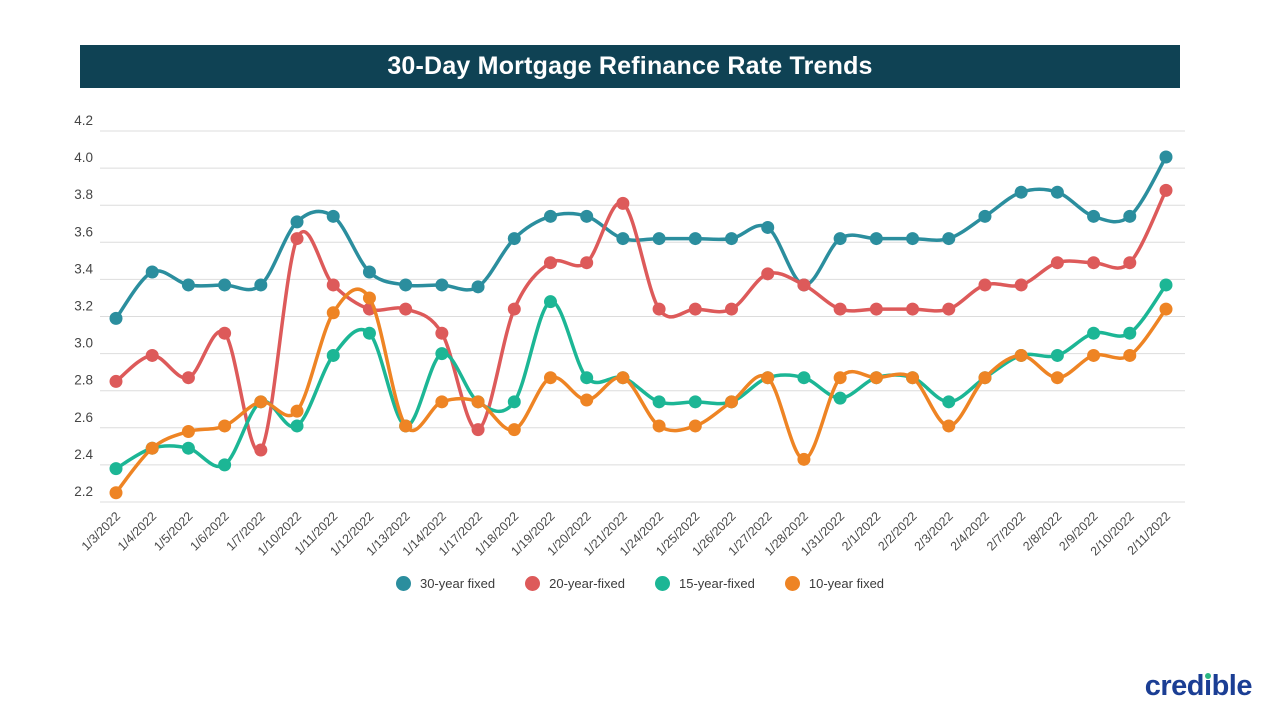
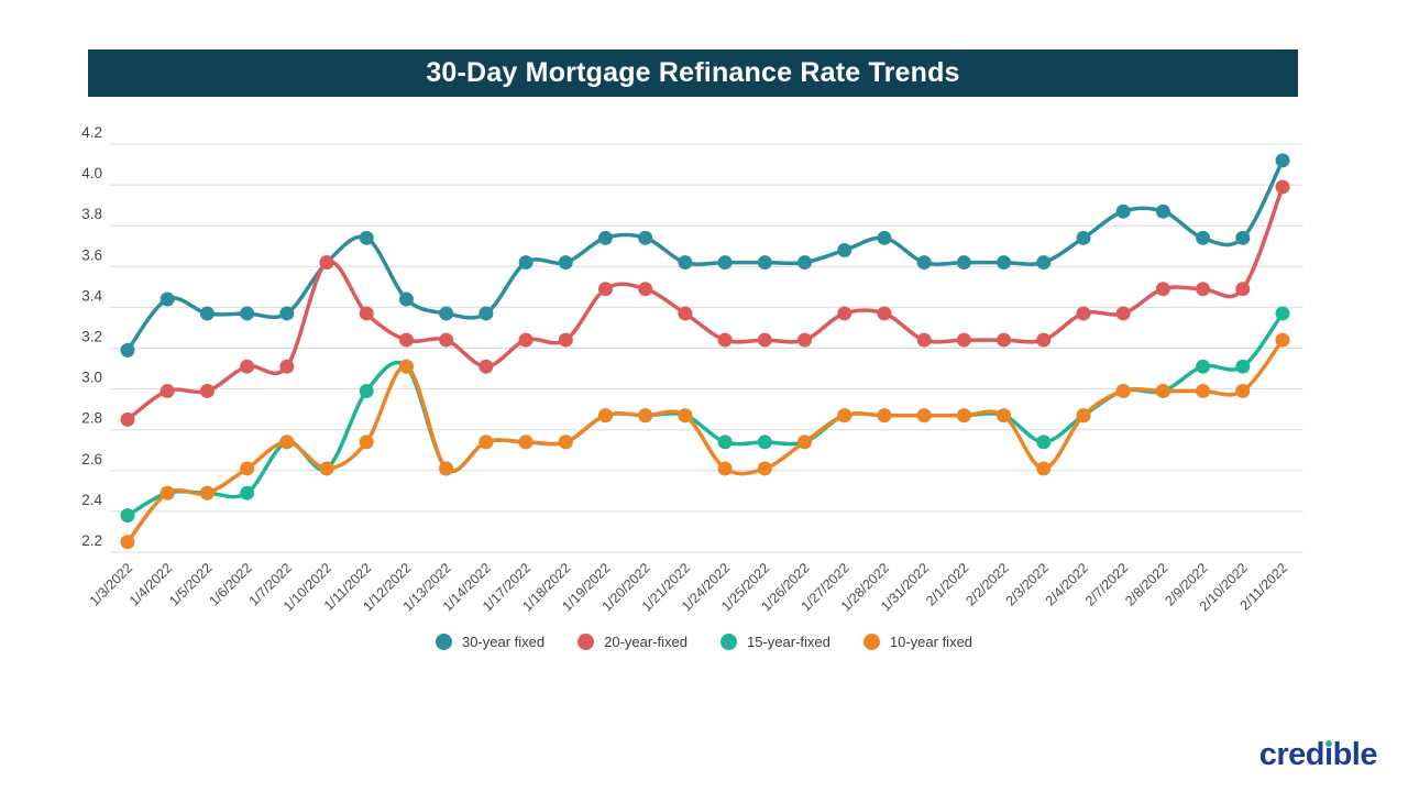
20-year-fixed/1/5/2022: 2.87 -> 2.99
10-year fixed/1/5/2022: 2.58 -> 2.49
15-year-fixed/1/6/2022: 2.40 -> 2.49
20-year-fixed/1/7/2022: 2.48 -> 3.11
30-year fixed/1/10/2022: 3.71 -> 3.62
10-year fixed/1/10/2022: 2.69 -> 2.61
10-year fixed/1/11/2022: 3.22 -> 2.74
10-year fixed/1/12/2022: 3.30 -> 3.11
15-year-fixed/1/14/2022: 3.00 -> 2.74
30-year fixed/1/17/2022: 3.36 -> 3.62
20-year-fixed/1/17/2022: 2.59 -> 3.24
10-year fixed/1/18/2022: 2.59 -> 2.74
15-year-fixed/1/19/2022: 3.28 -> 2.87
10-year fixed/1/20/2022: 2.75 -> 2.87
20-year-fixed/1/21/2022: 3.81 -> 3.37
20-year-fixed/1/27/2022: 3.43 -> 3.37
30-year fixed/1/28/2022: 3.37 -> 3.74
10-year fixed/1/28/2022: 2.43 -> 2.87
15-year-fixed/1/31/2022: 2.76 -> 2.87
10-year fixed/2/8/2022: 2.87 -> 2.99
30-year fixed/2/11/2022: 4.06 -> 4.12
20-year-fixed/2/11/2022: 3.88 -> 3.99
